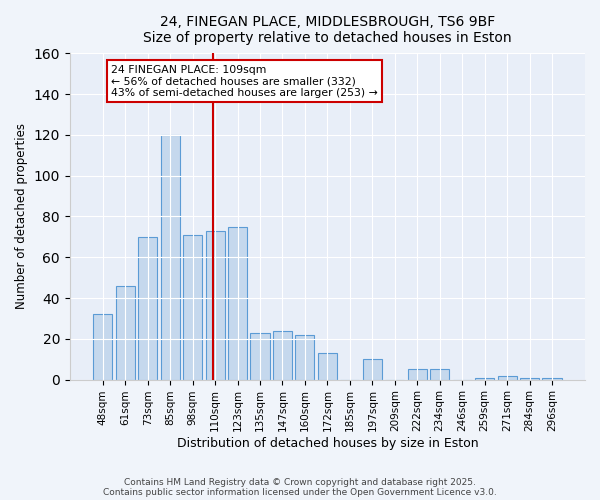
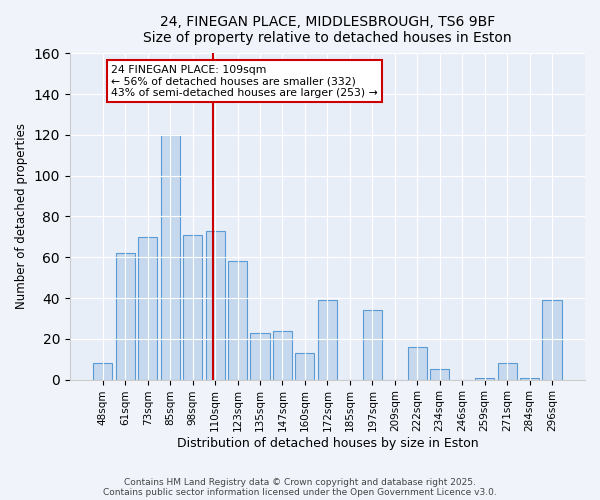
48sqm: 32 -> 8
61sqm: 46 -> 62
123sqm: 75 -> 58
160sqm: 22 -> 13
172sqm: 13 -> 39
197sqm: 10 -> 34
222sqm: 5 -> 16
271sqm: 2 -> 8
296sqm: 1 -> 39
